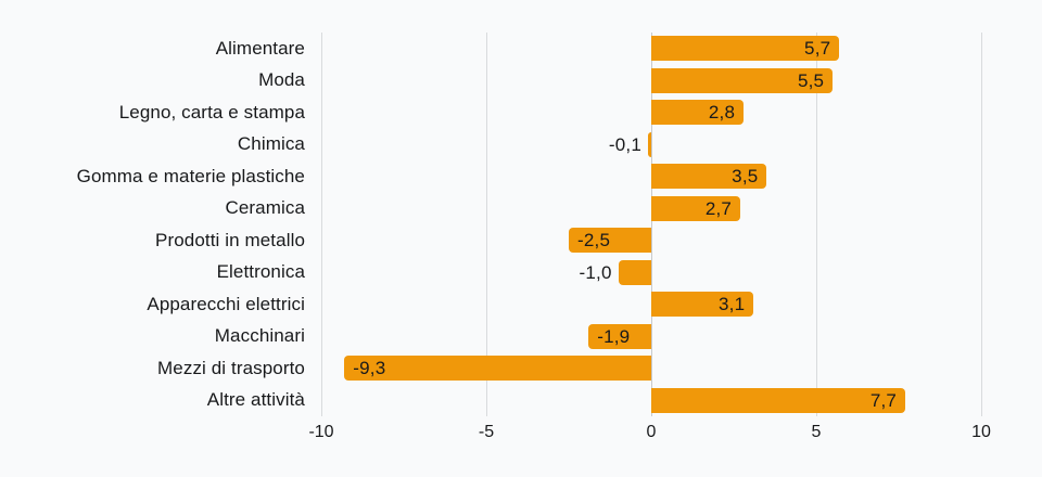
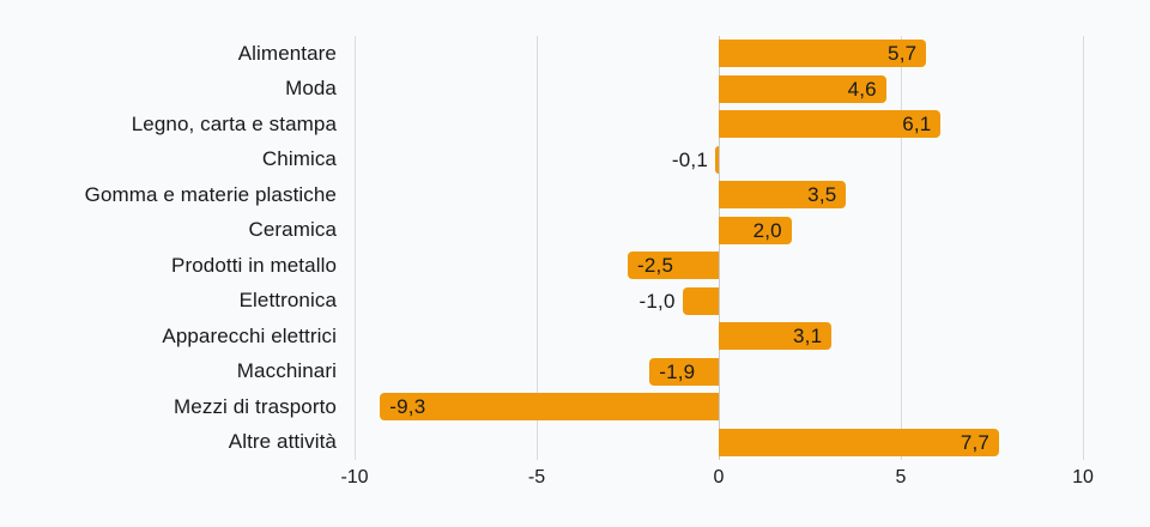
Moda: 5,5 -> 4,6
Legno, carta e stampa: 2,8 -> 6,1
Ceramica: 2,7 -> 2,0
